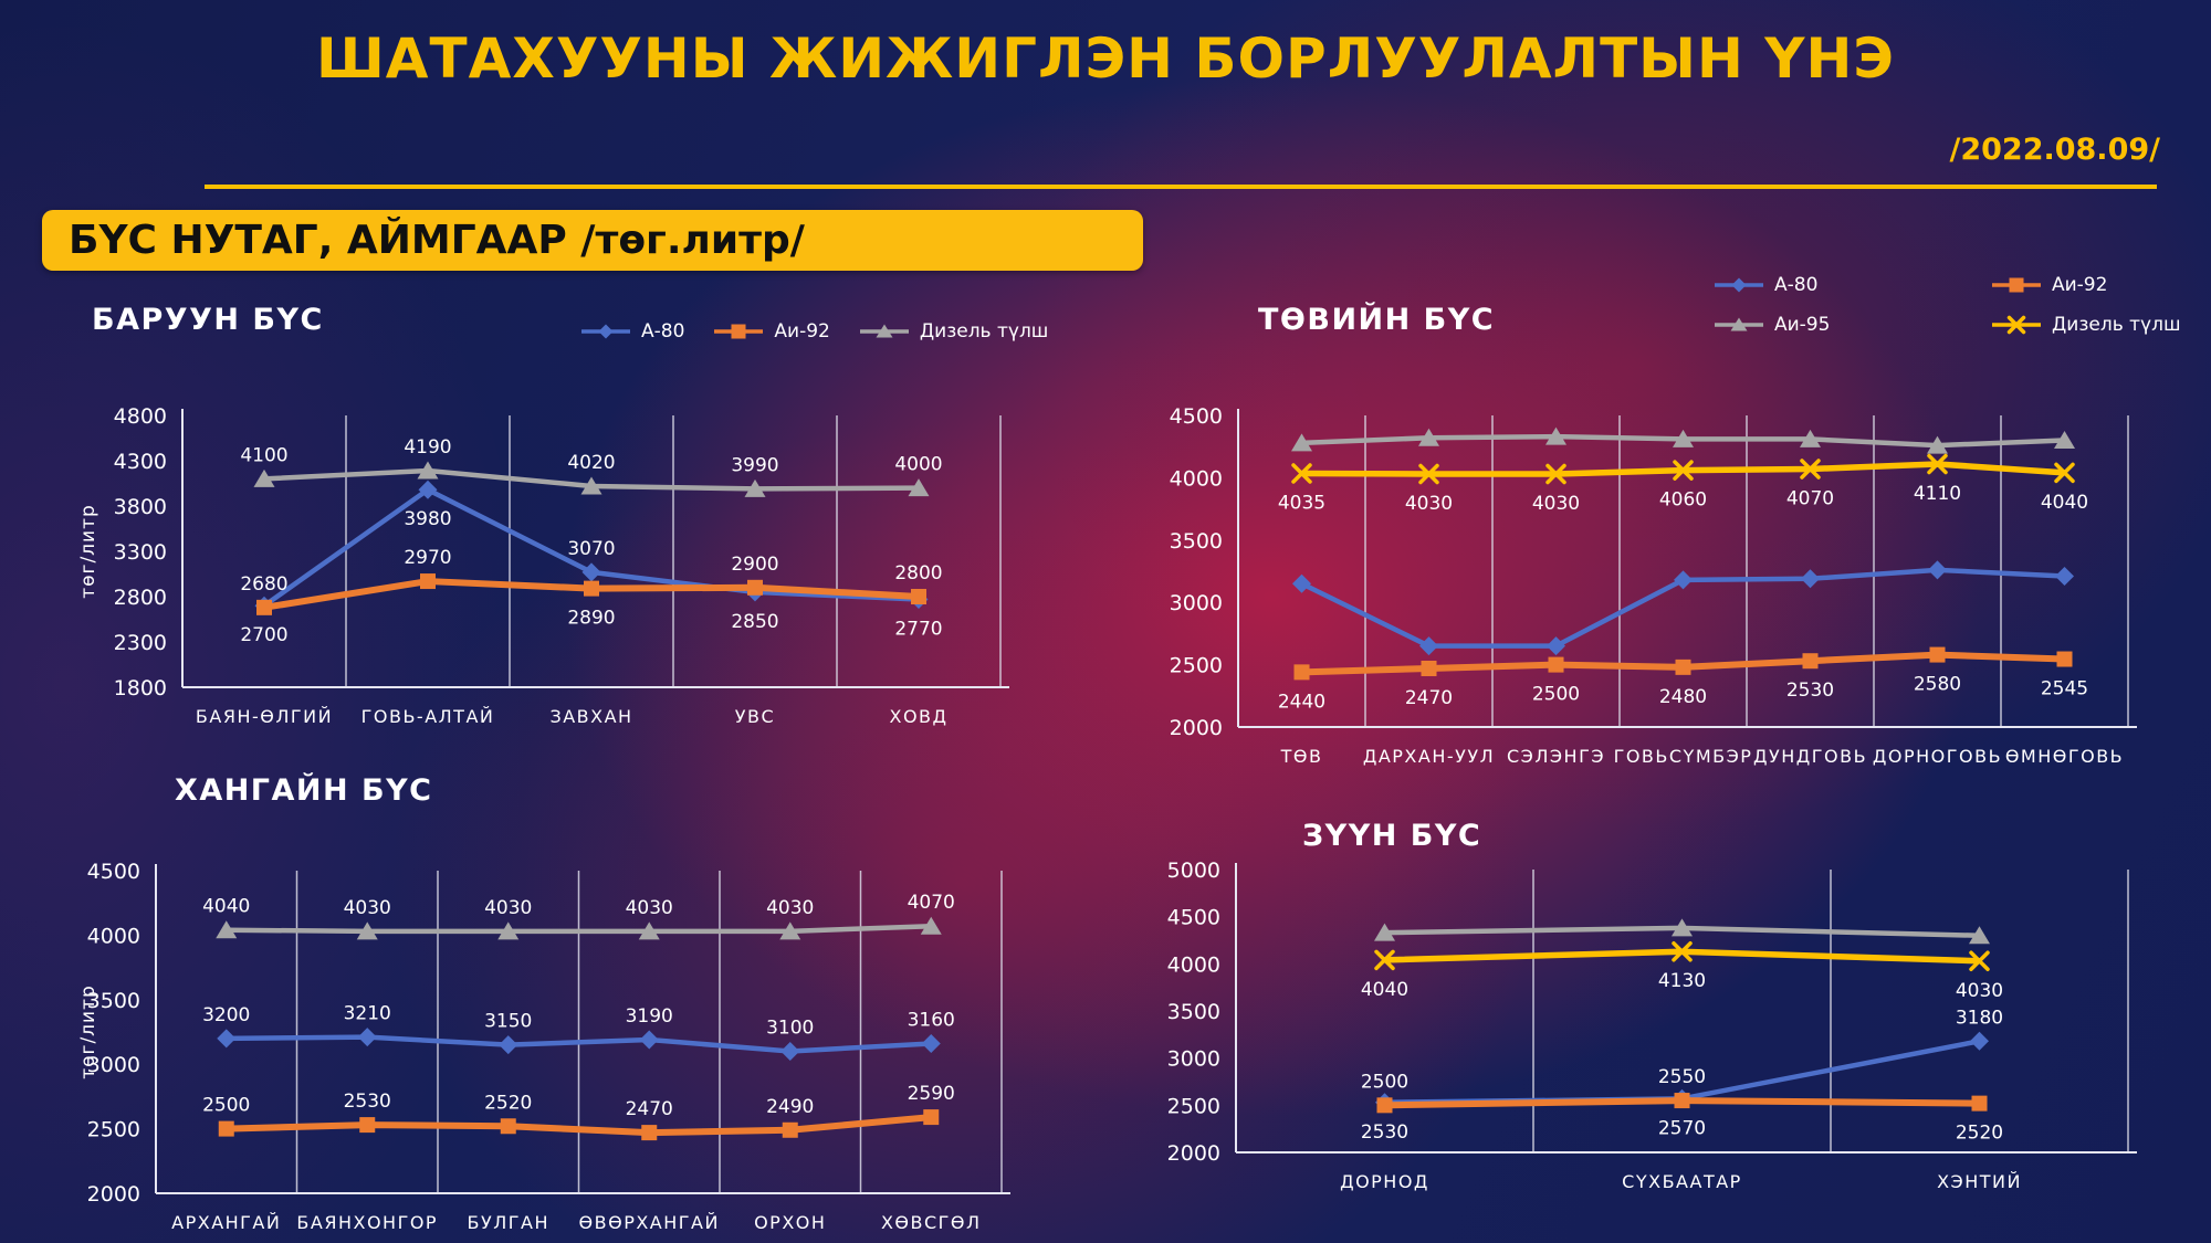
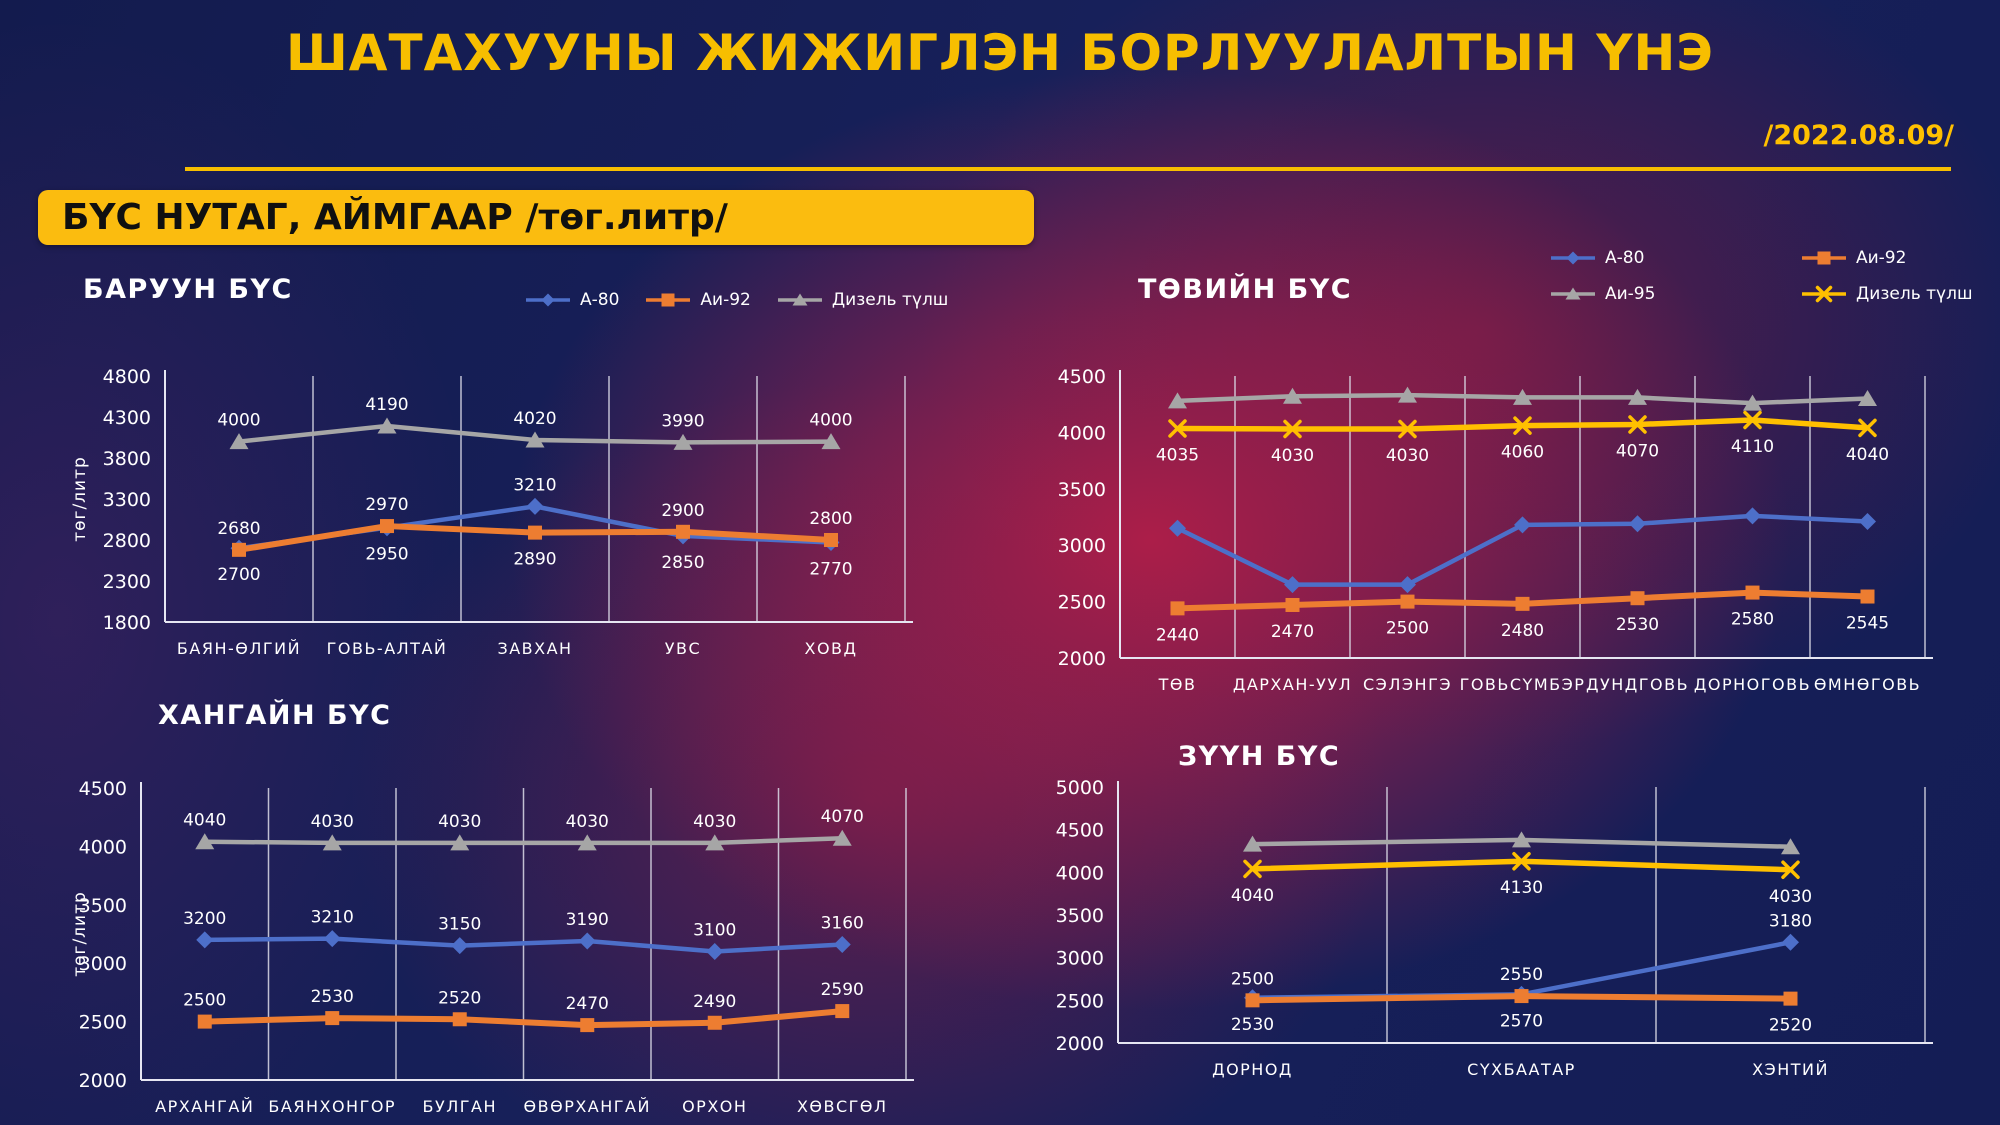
БАРУУН БҮС/Дизель түлш/БАЯН-ӨЛГИЙ: 4100 -> 4000
БАРУУН БҮС/А-80/ГОВЬ-АЛТАЙ: 3980 -> 2950
БАРУУН БҮС/А-80/ЗАВХАН: 3070 -> 3210
